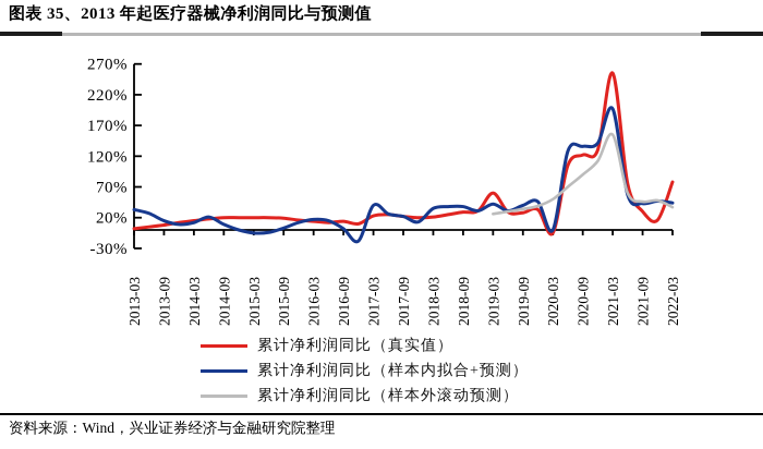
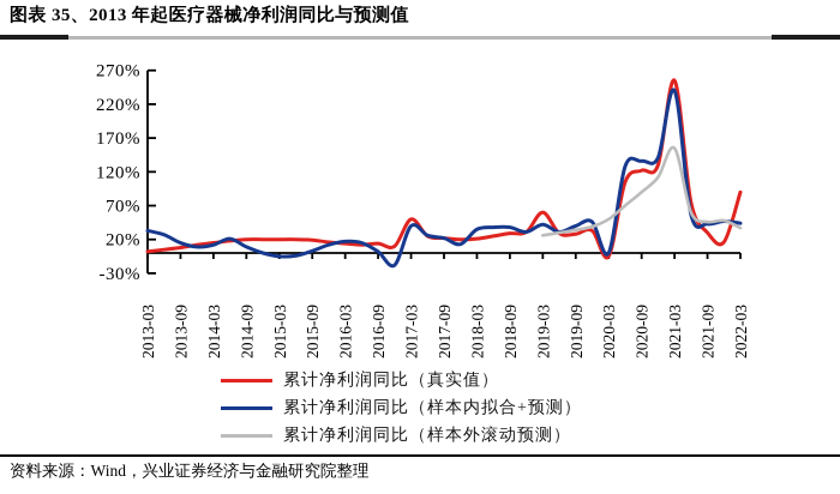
累计净利润同比（真实值）/2017-03: 20% -> 50%
累计净利润同比（样本内拟合+预测）/2021-03: 200% -> 240%
累计净利润同比（真实值）/2022-03: 80% -> 90%
